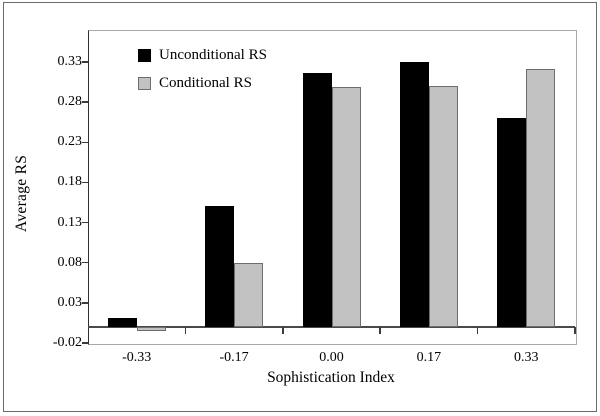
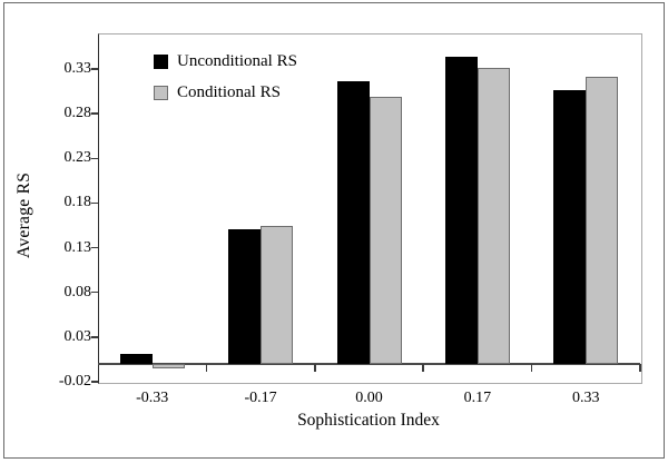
Conditional RS/-0.17: 0.08 -> 0.15
Unconditional RS/0.17: 0.33 -> 0.34
Conditional RS/0.17: 0.30 -> 0.33
Unconditional RS/0.33: 0.26 -> 0.31
